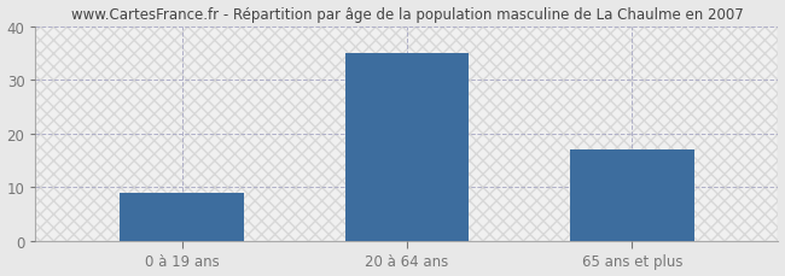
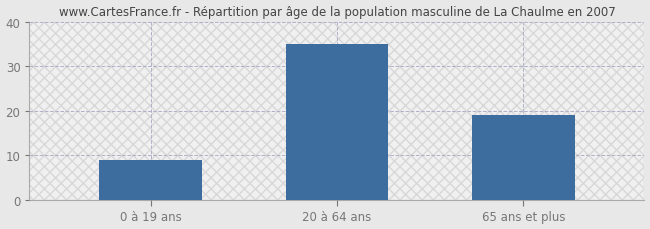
65 ans et plus: 17 -> 19
